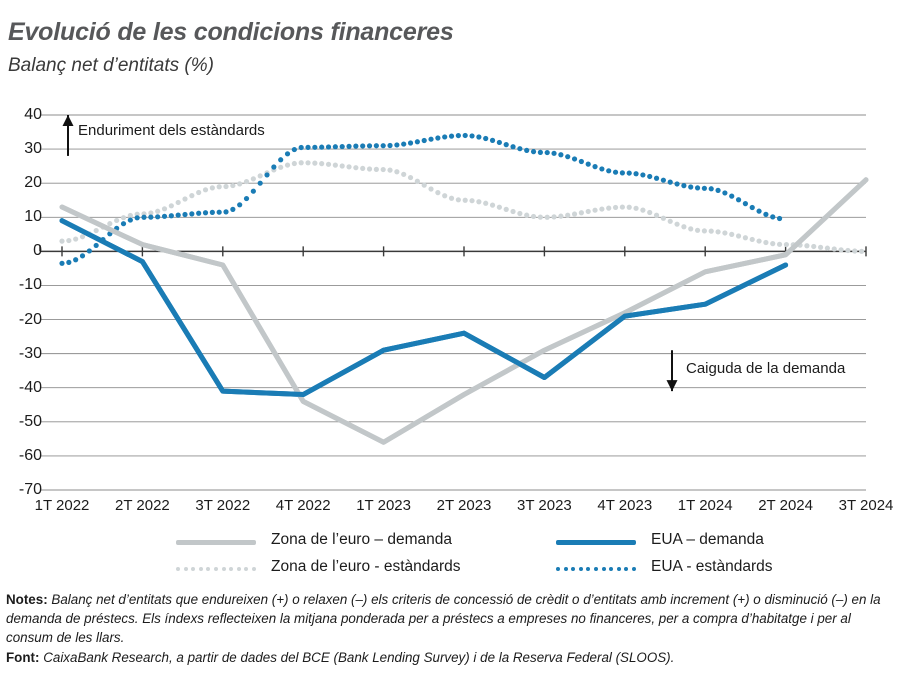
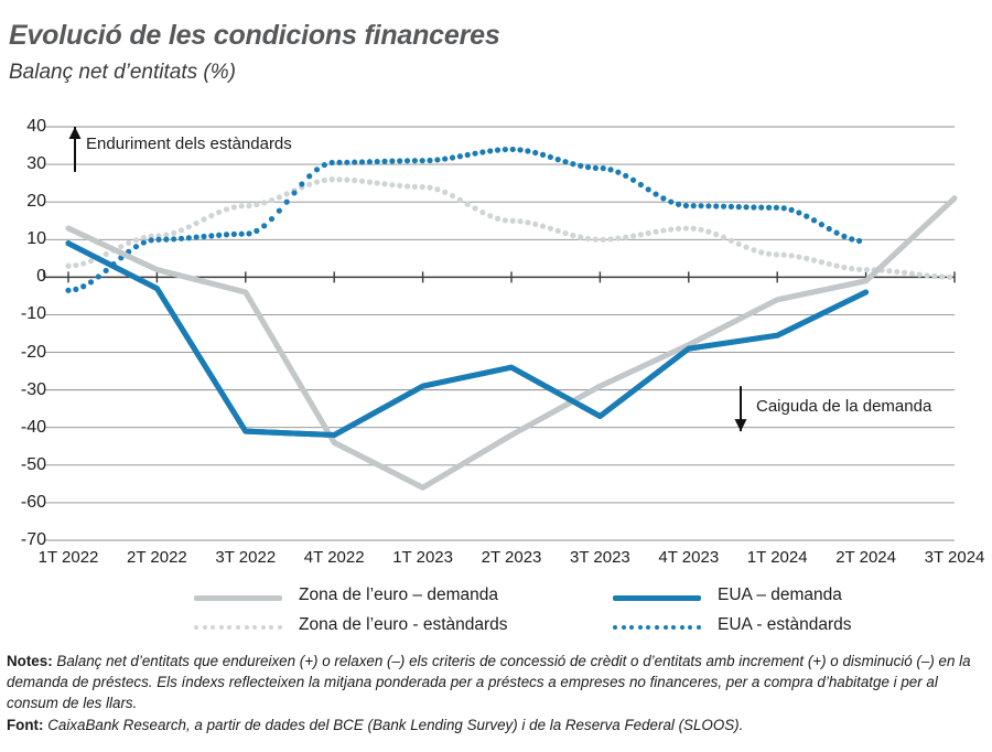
EUA - estàndards/4T 2023: 23 -> 19
